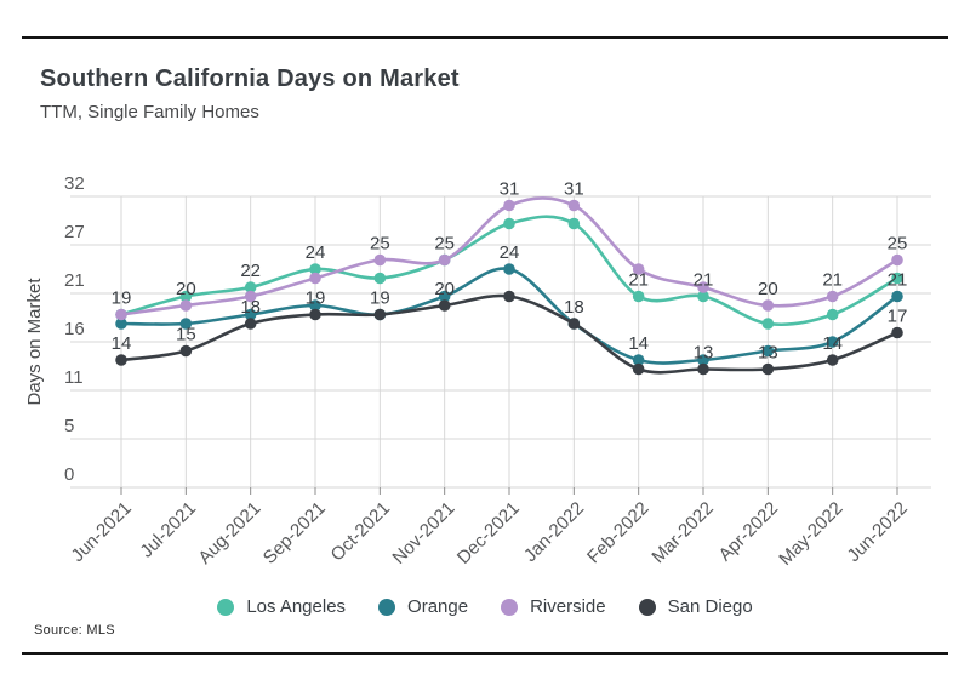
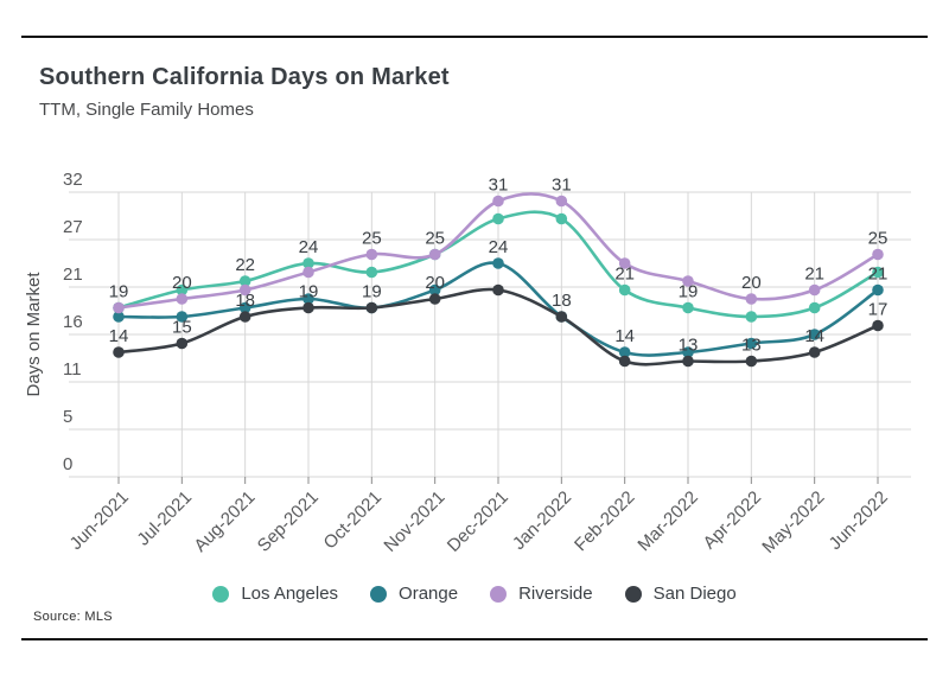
Los Angeles/Mar-2022: 21 -> 19
